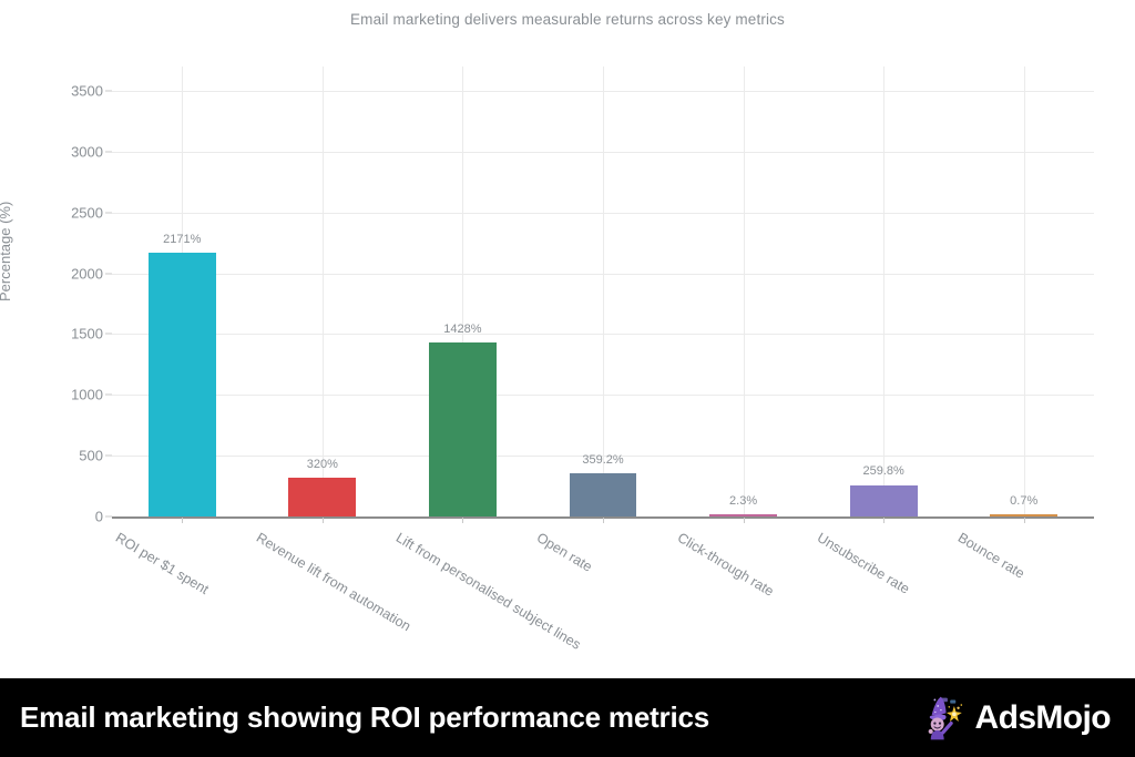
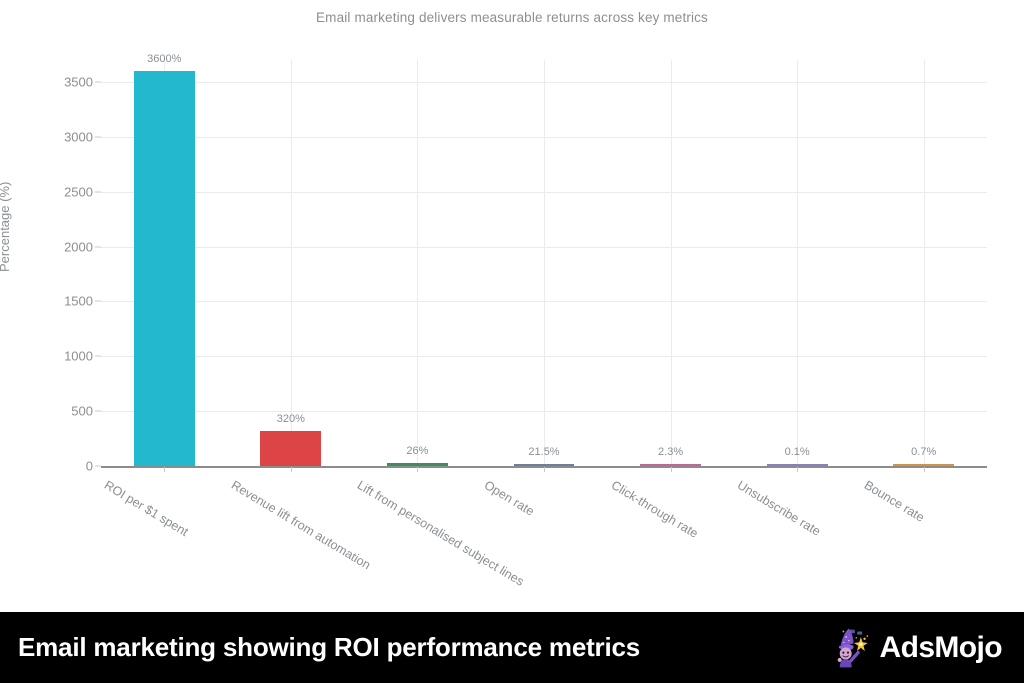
ROI per $1 spent: 2171% -> 3600%
Lift from personalised subject lines: 1428% -> 26%
Open rate: 359.2% -> 21.5%
Unsubscribe rate: 259.8% -> 0.1%
